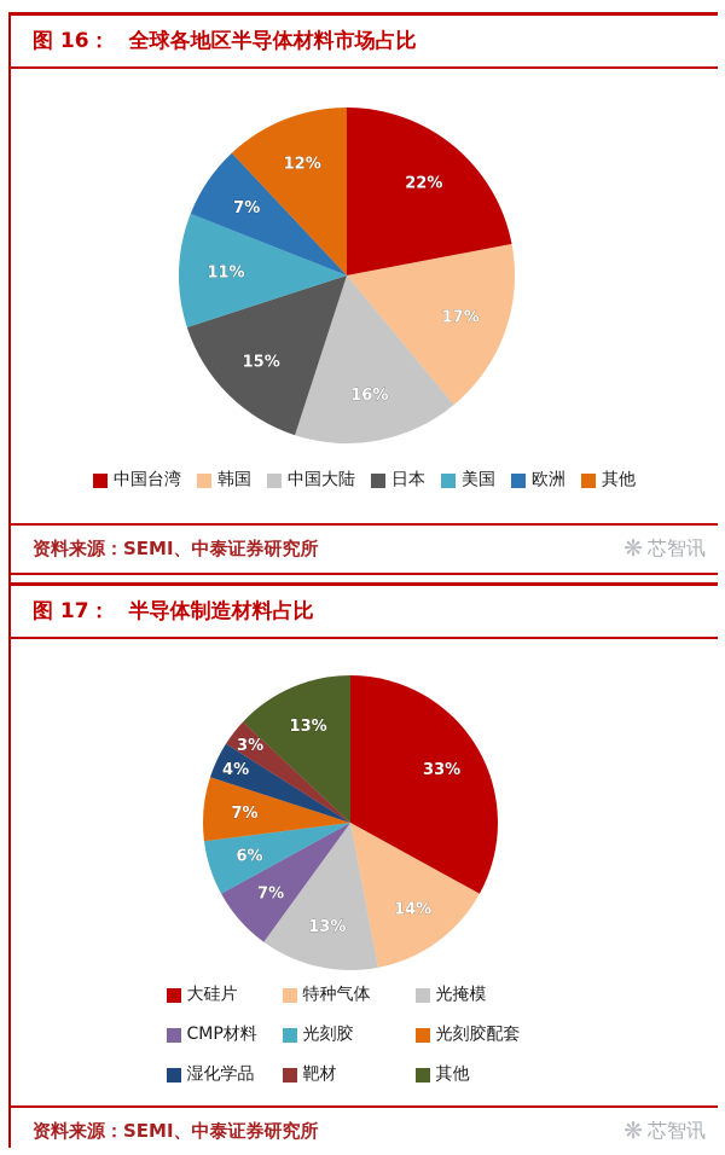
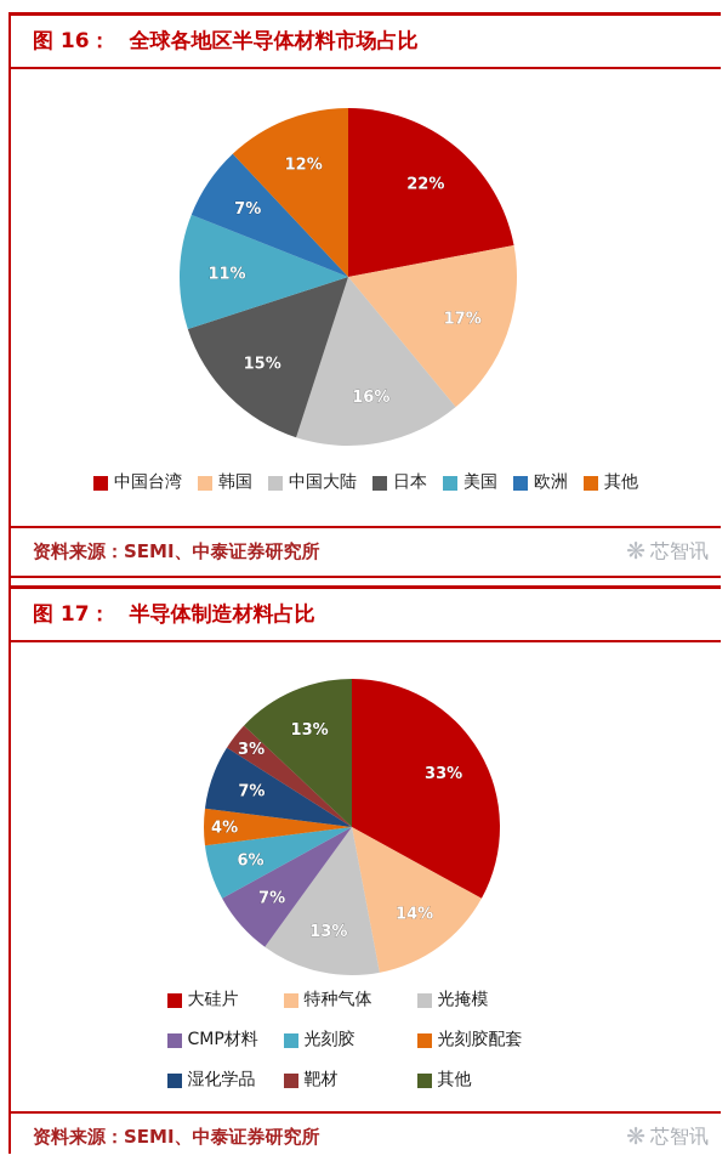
半导体制造材料占比/光刻胶配套: 7% -> 4%
半导体制造材料占比/湿化学品: 4% -> 7%
